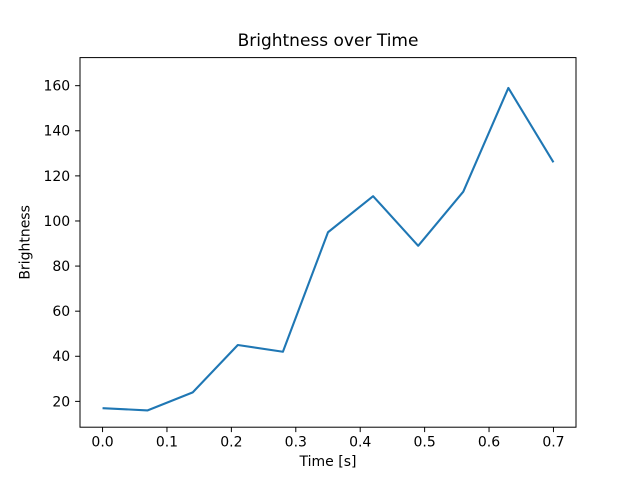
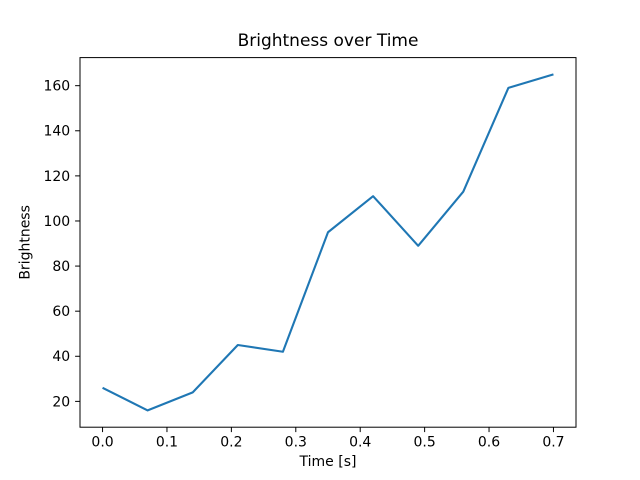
0.0: 17 -> 26
0.7: 126 -> 165
